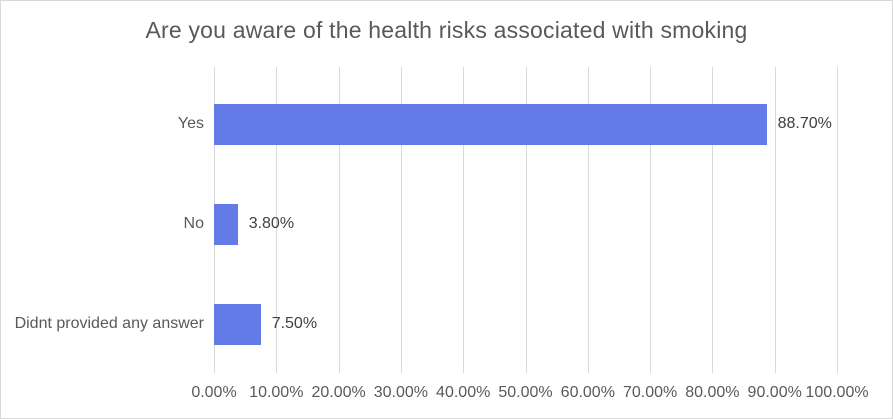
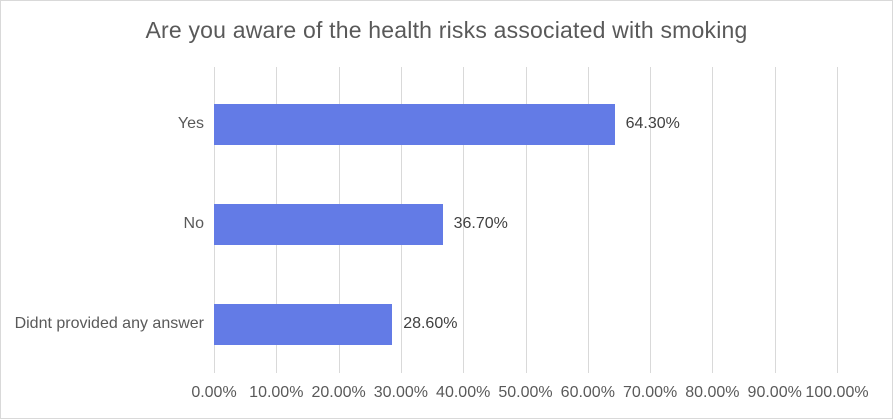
Yes: 88.70% -> 64.30%
No: 3.80% -> 36.70%
Didnt provided any answer: 7.50% -> 28.60%
